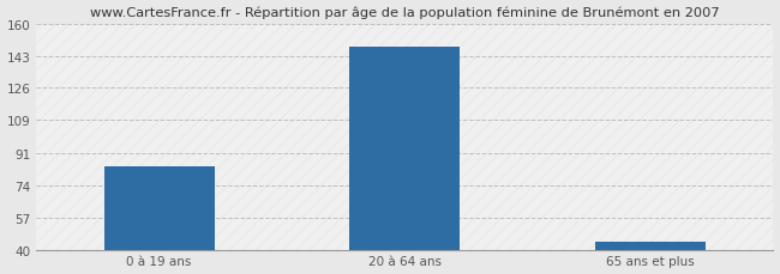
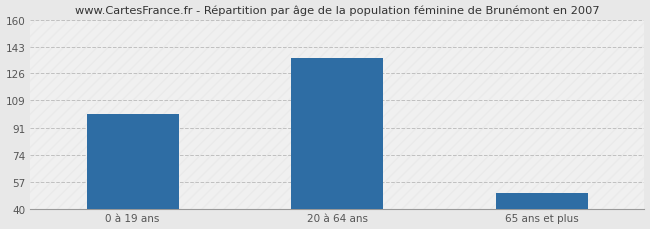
0 à 19 ans: 84 -> 100
20 à 64 ans: 148 -> 136
65 ans et plus: 44 -> 50
